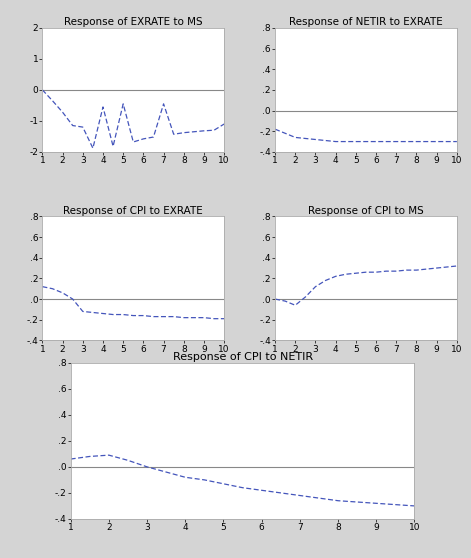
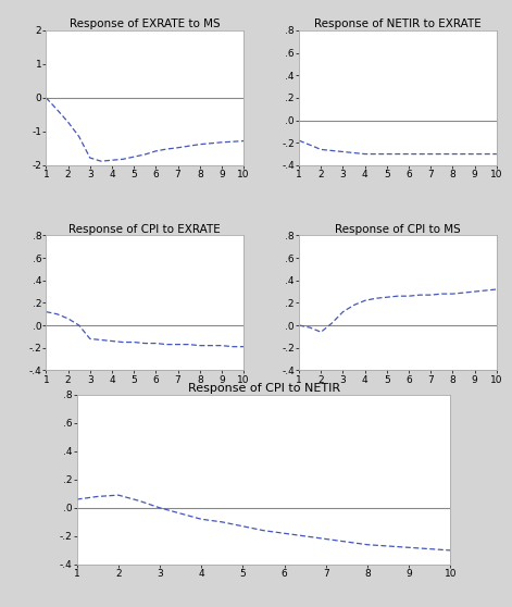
Response of EXRATE to MS/3: -1.20 -> -1.78
Response of EXRATE to MS/4: -0.55 -> -1.85
Response of EXRATE to MS/5: -0.45 -> -1.75
Response of EXRATE to MS/7: -0.45 -> -1.48
Response of EXRATE to MS/10: -1.10 -> -1.28
